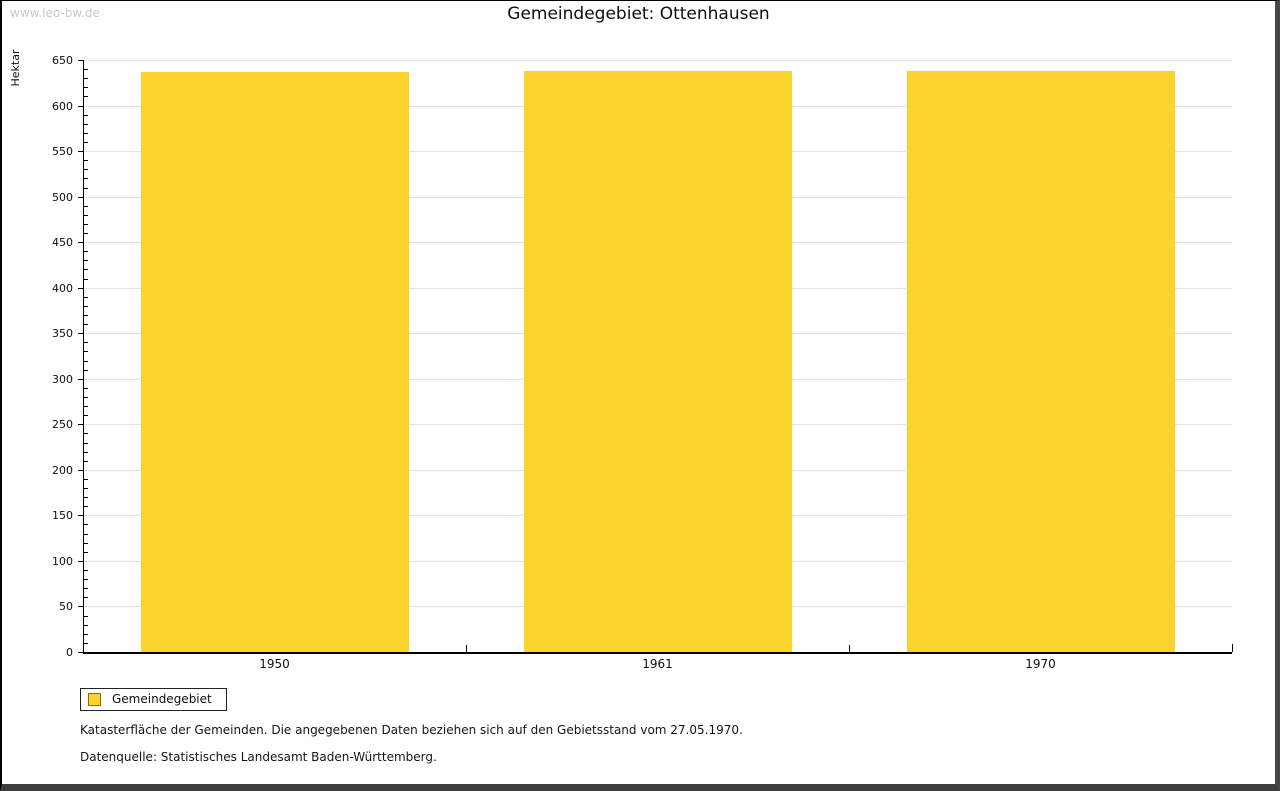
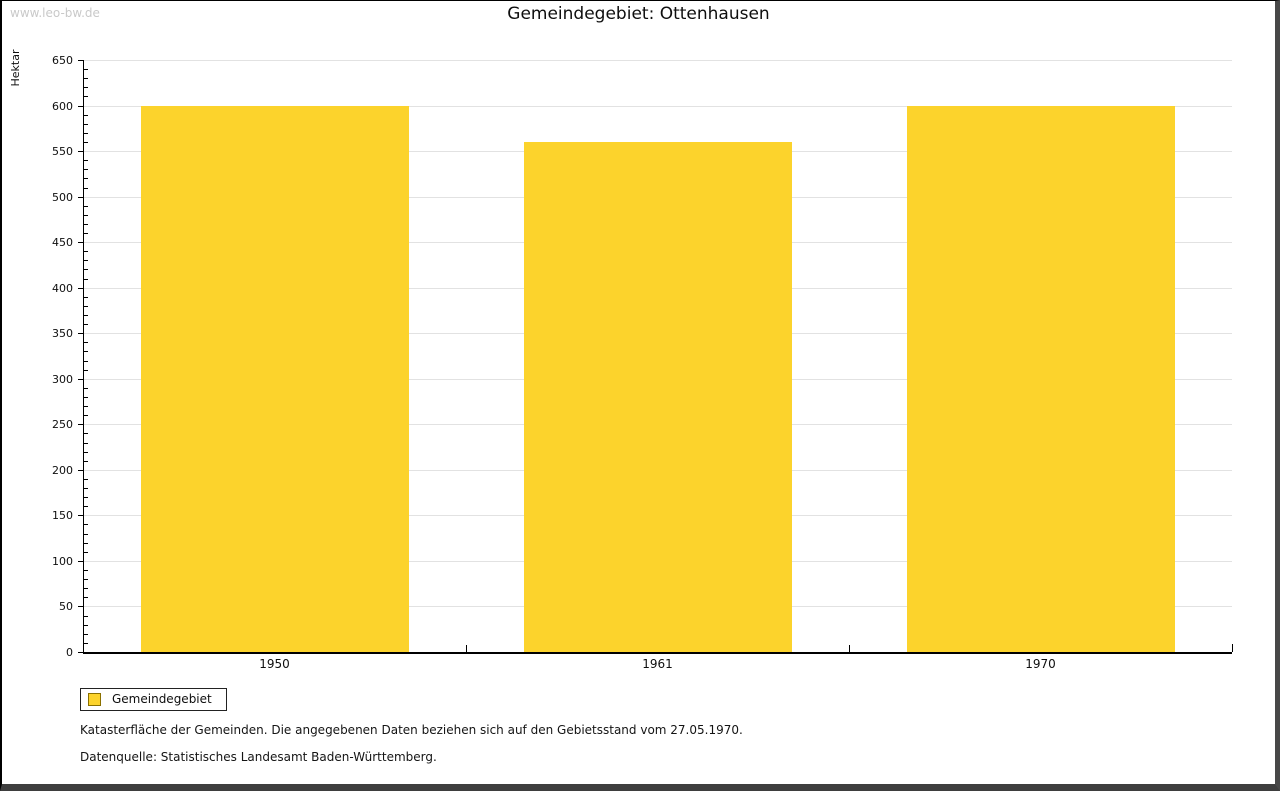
1950: 640 -> 600
1961: 640 -> 560
1970: 640 -> 600
